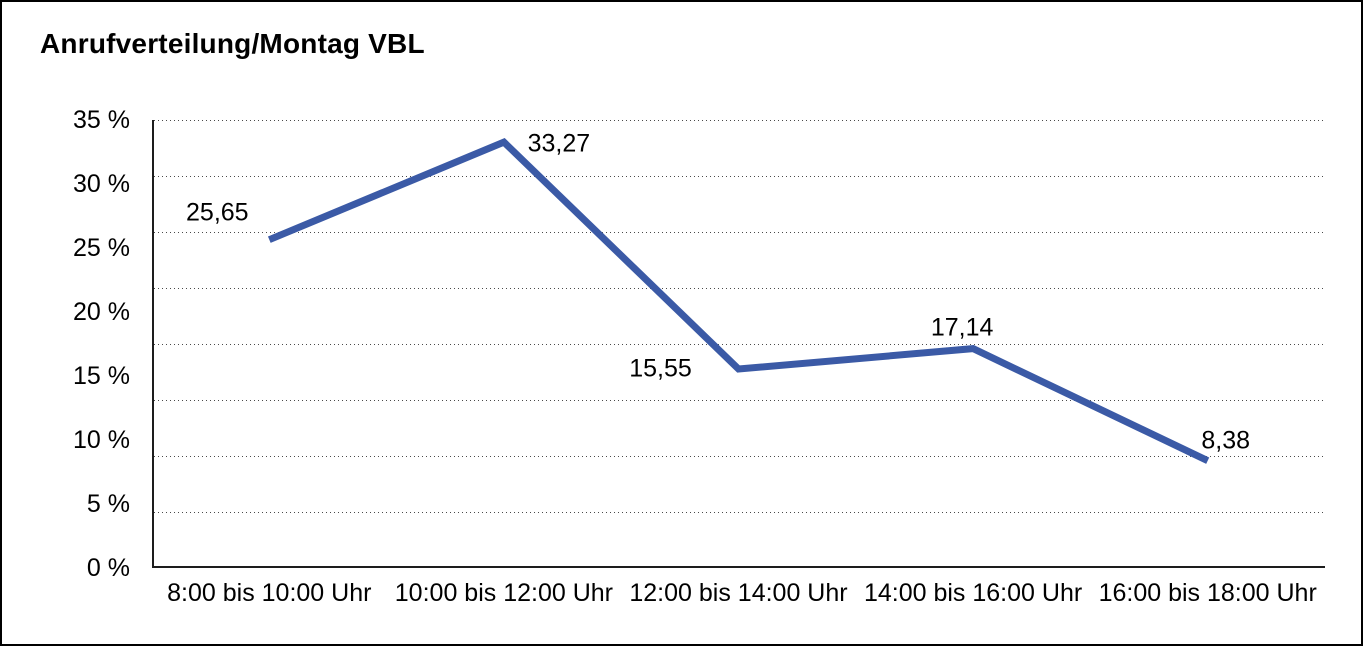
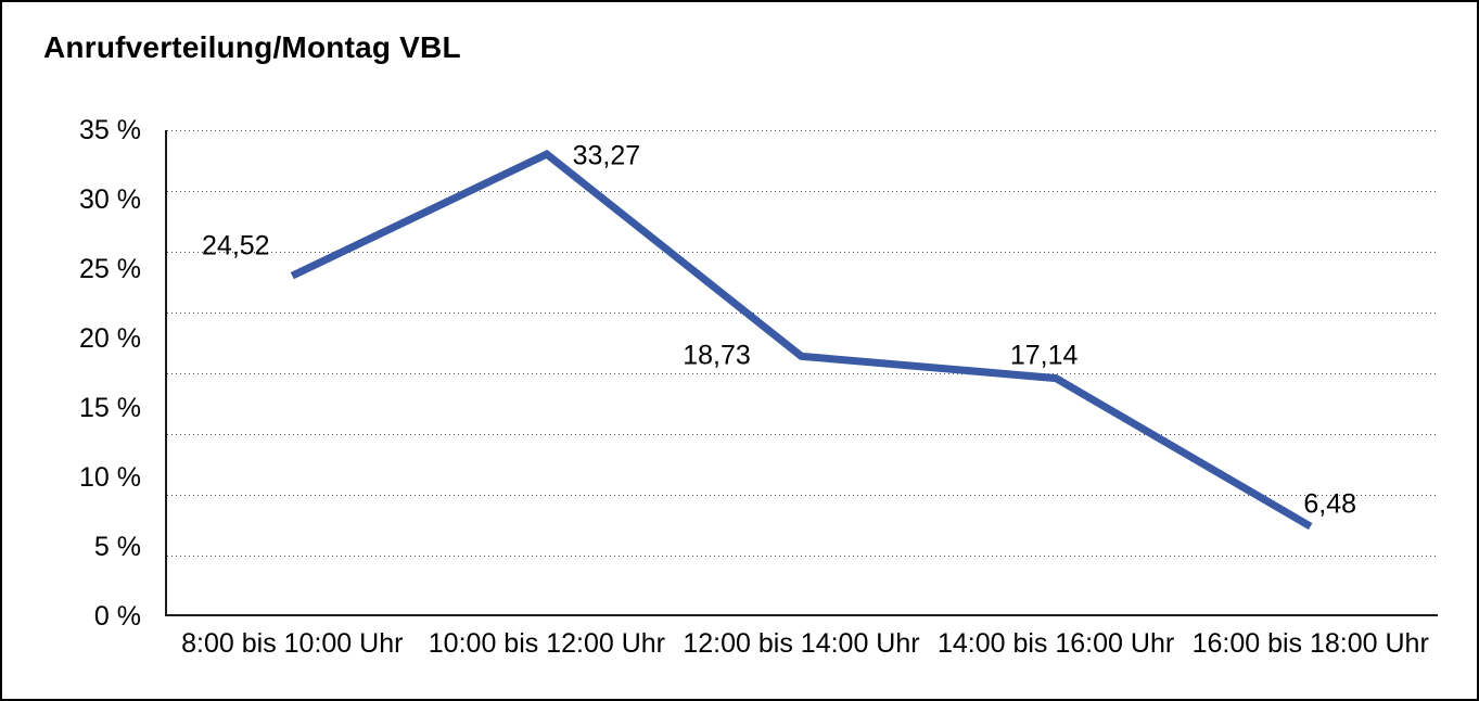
8:00 bis 10:00 Uhr: 25,65 -> 24,52
12:00 bis 14:00 Uhr: 15,55 -> 18,73
16:00 bis 18:00 Uhr: 8,38 -> 6,48
